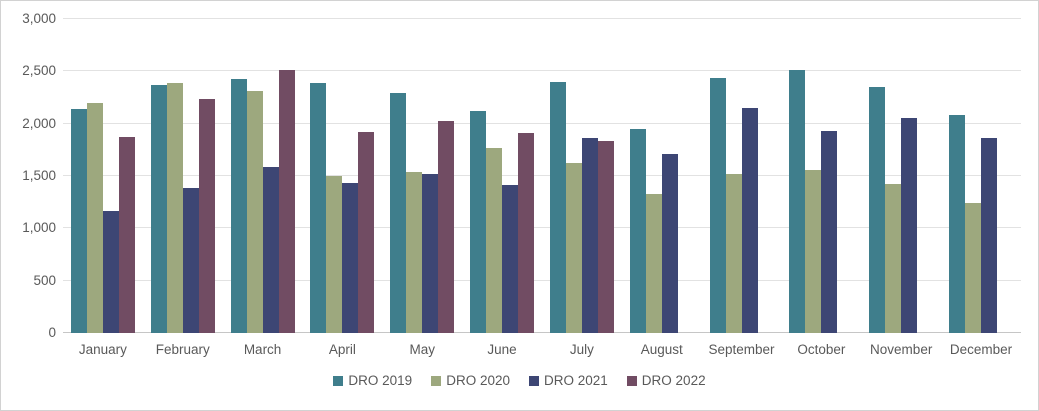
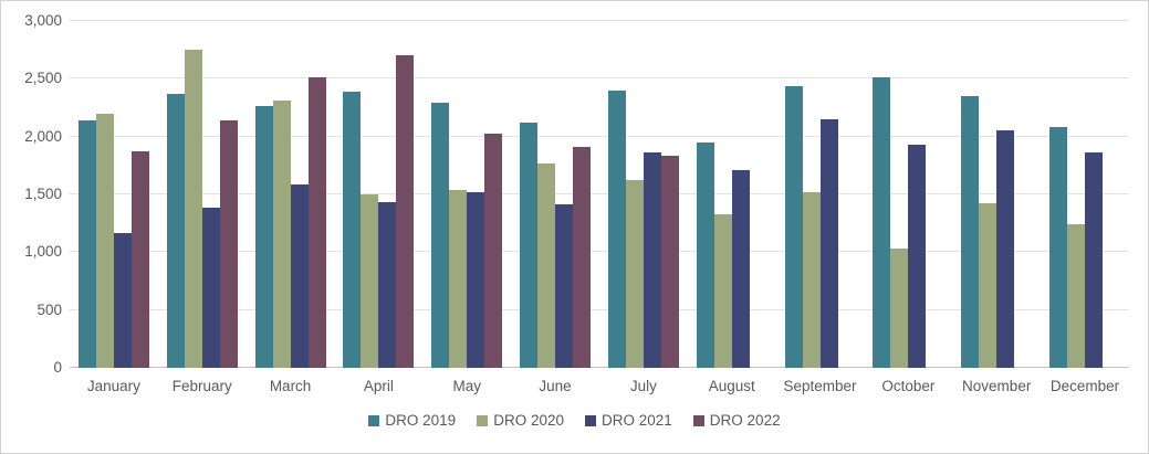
DRO 2020/February: 2390 -> 2750
DRO 2022/February: 2240 -> 2140
DRO 2019/March: 2430 -> 2260
DRO 2022/April: 1920 -> 2700
DRO 2020/October: 1560 -> 1030
